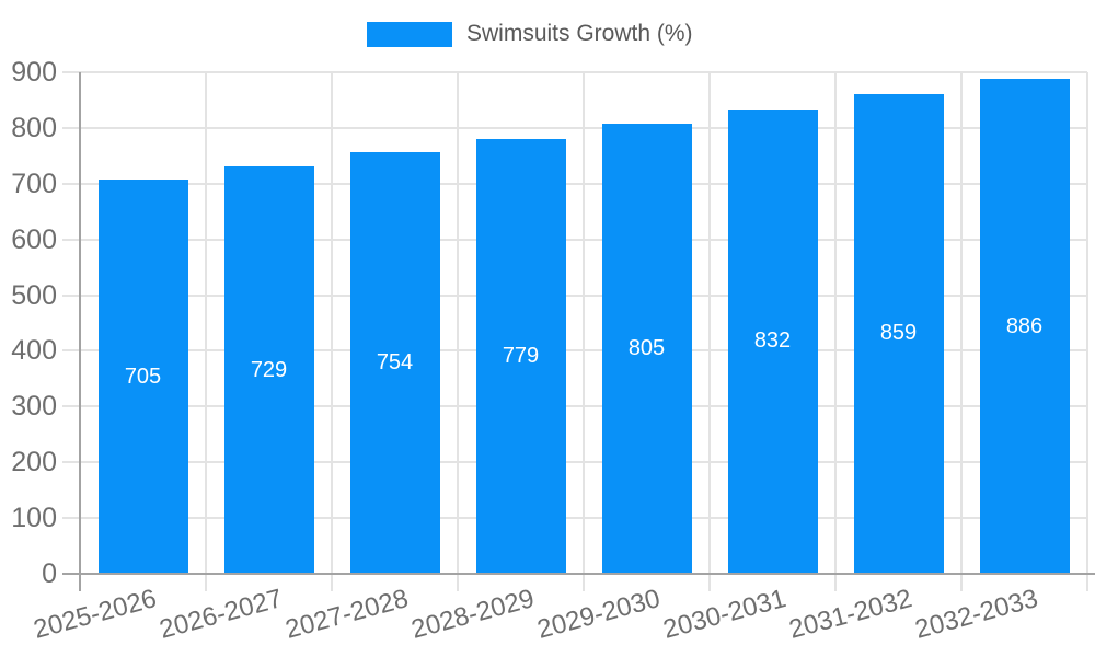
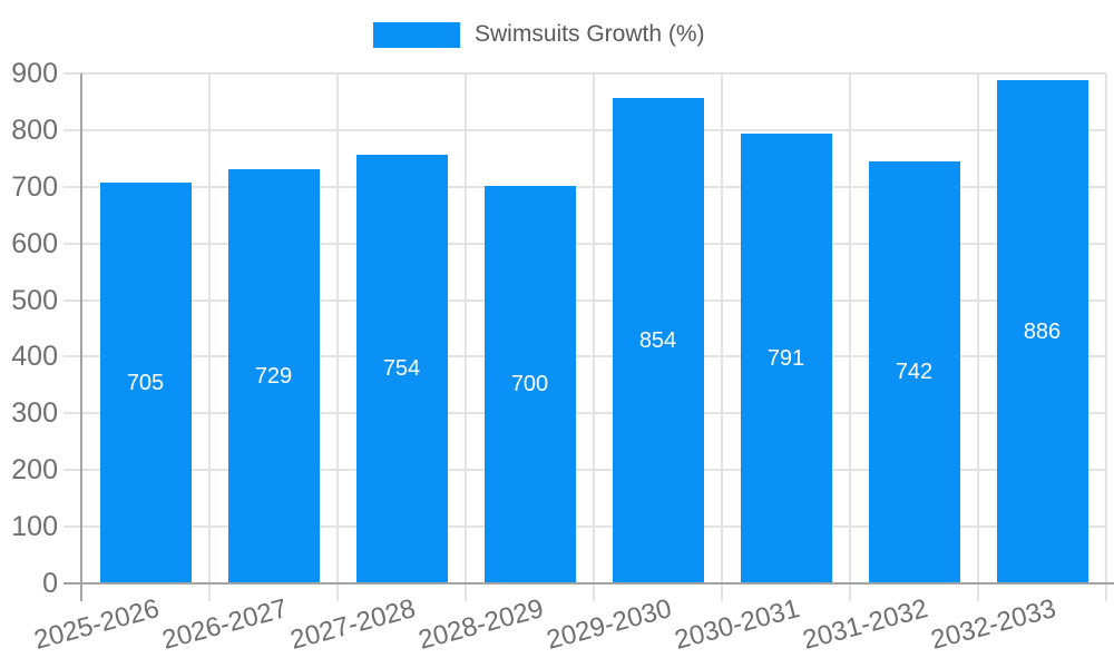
2028-2029: 779 -> 700
2029-2030: 805 -> 854
2030-2031: 832 -> 791
2031-2032: 859 -> 742
